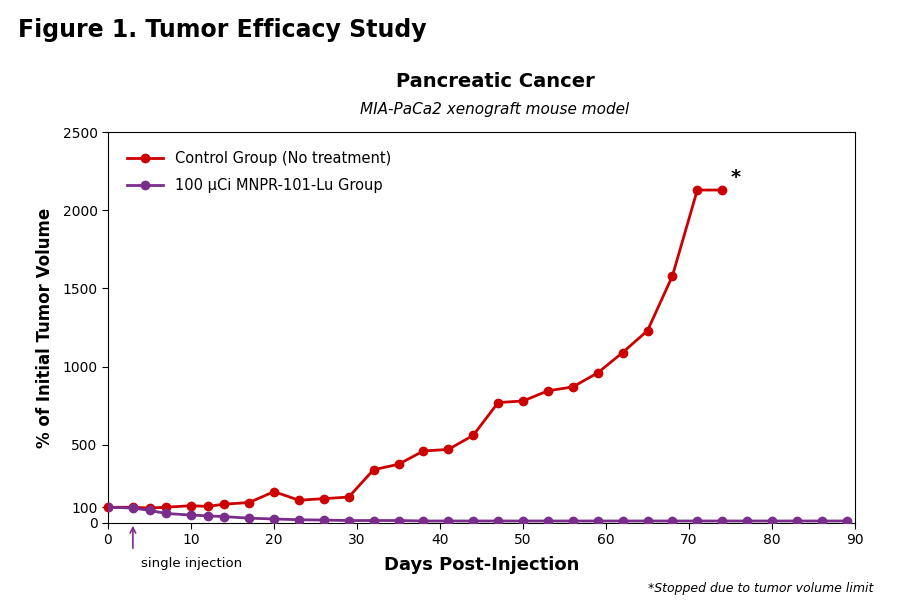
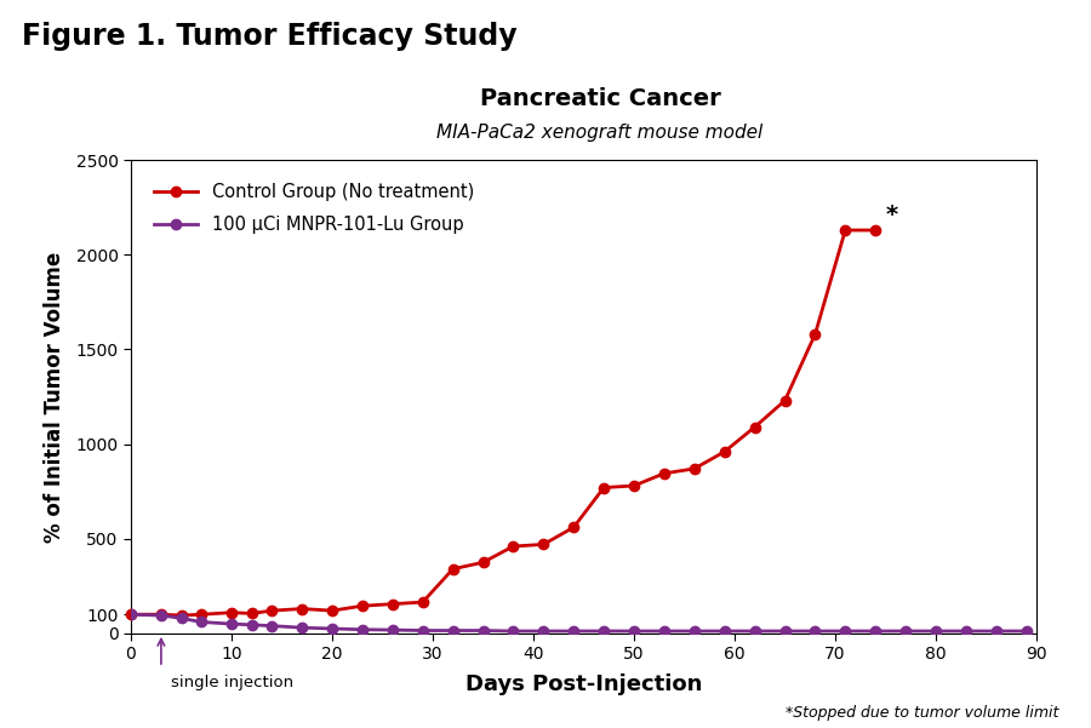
Control Group (No treatment)/20: 200 -> 120
